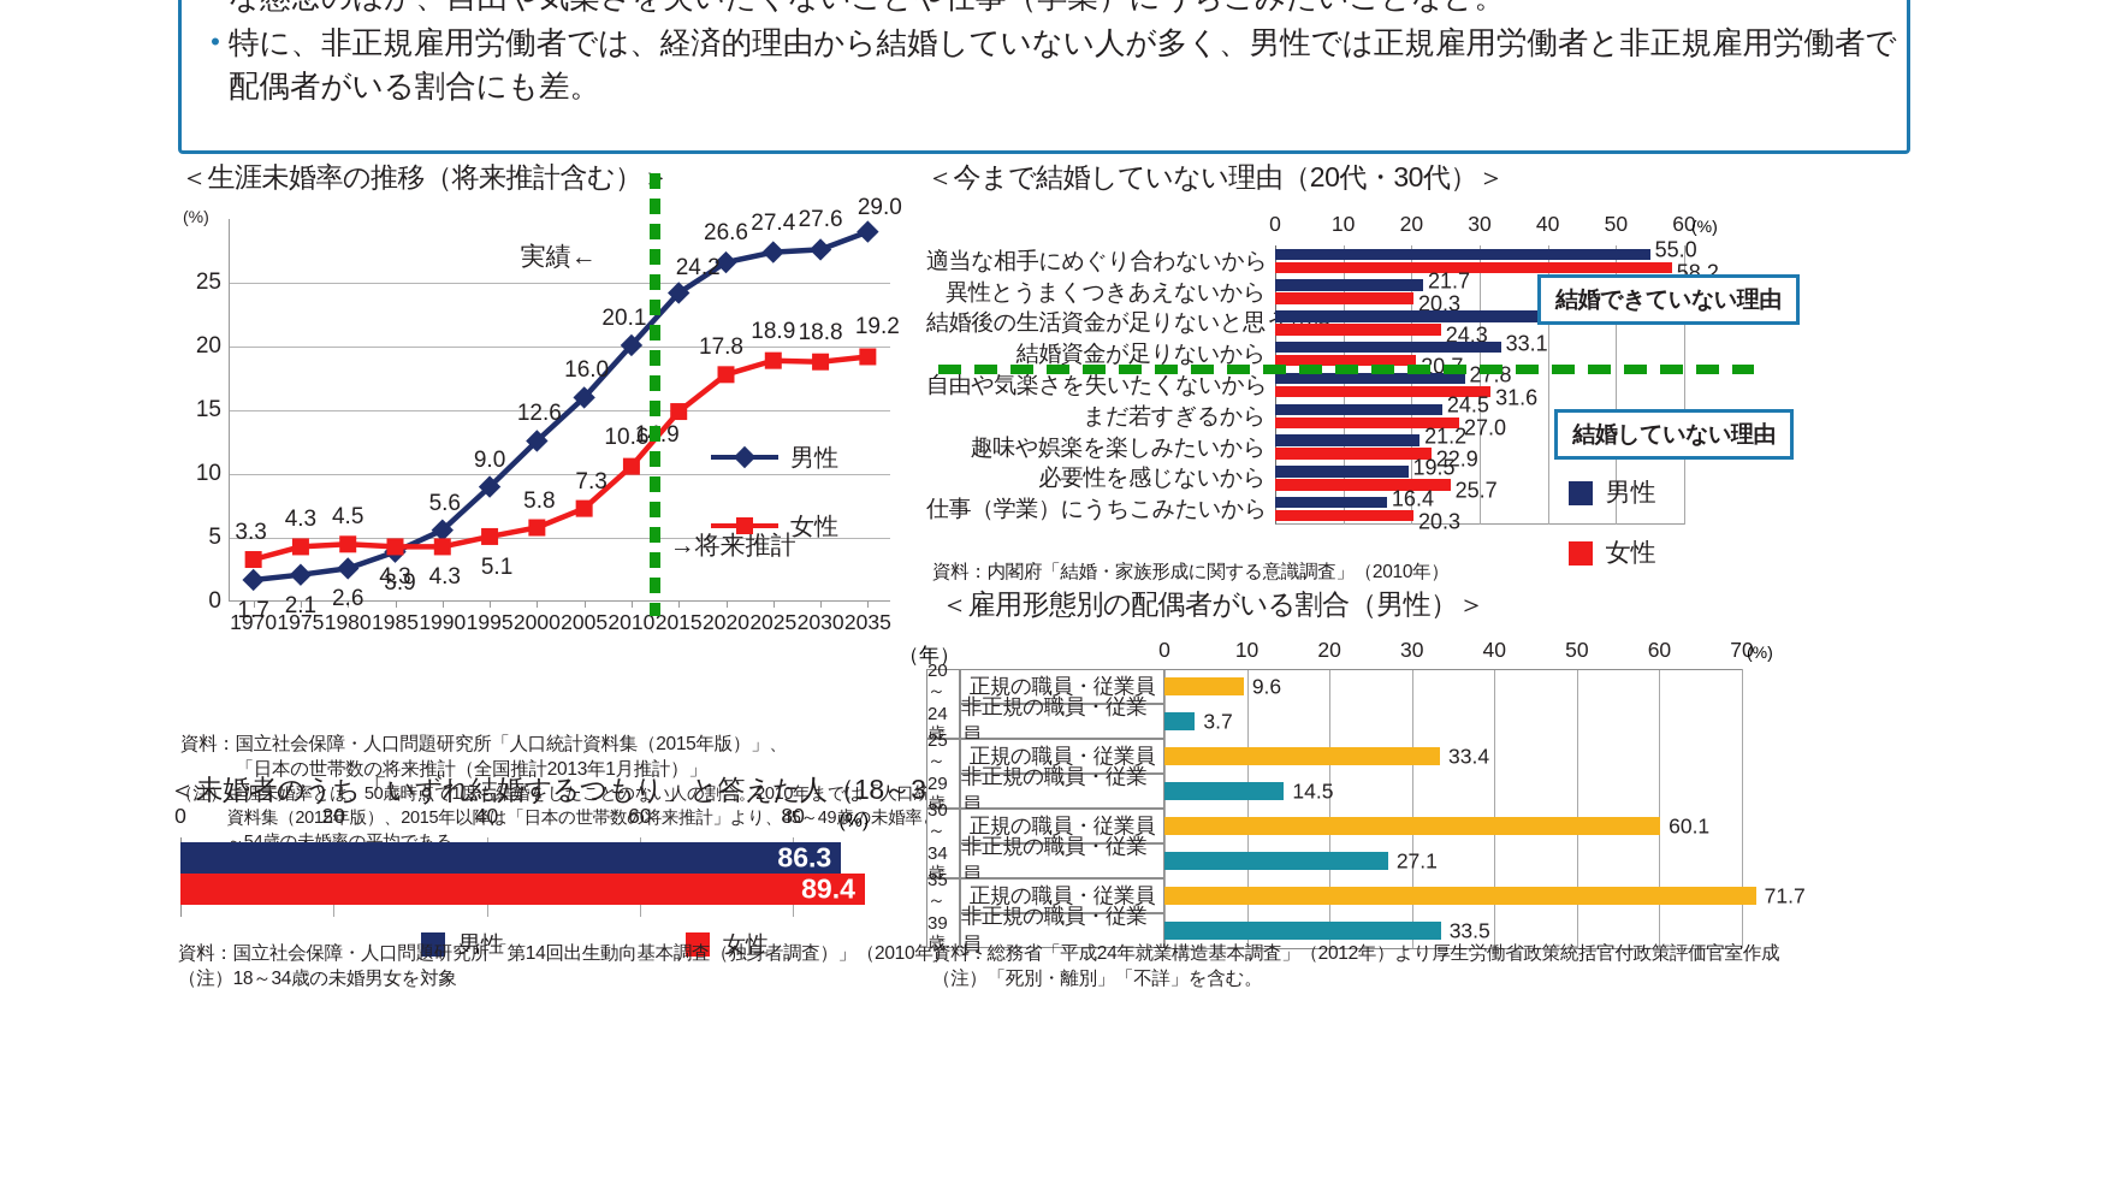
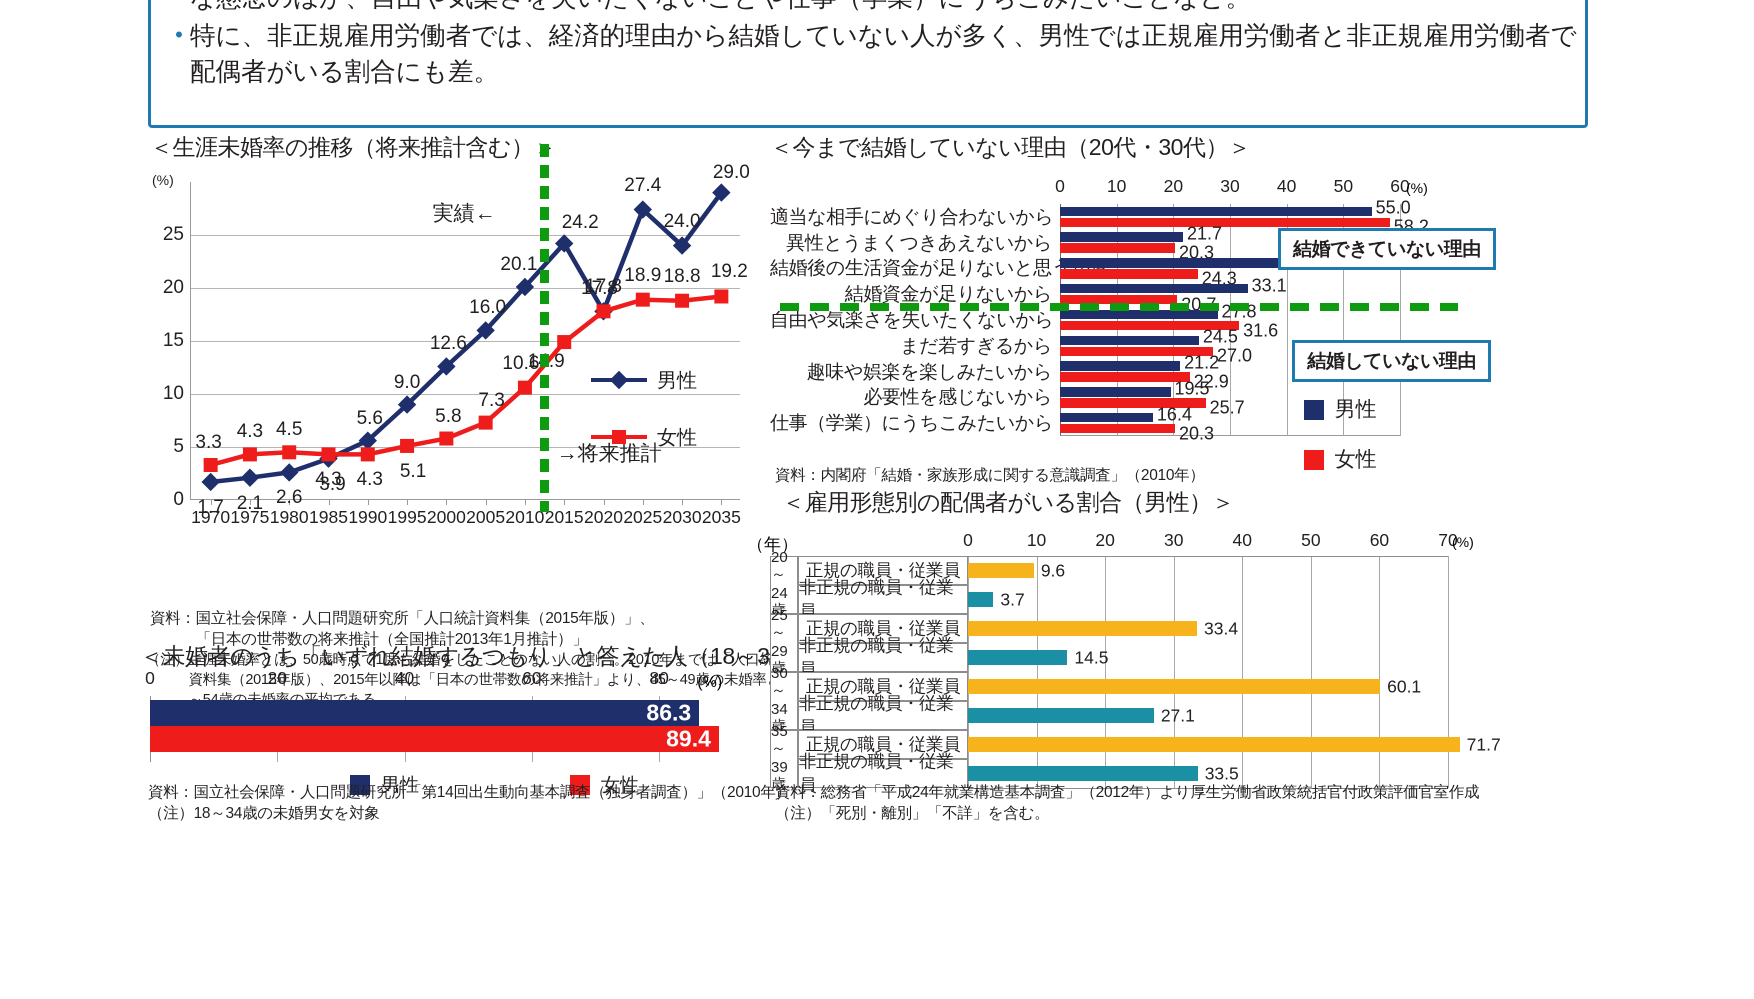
＜生涯未婚率の推移（将来推計含む）＞/男性/2020: 26.6 -> 17.8
＜生涯未婚率の推移（将来推計含む）＞/男性/2030: 27.6 -> 24.0
